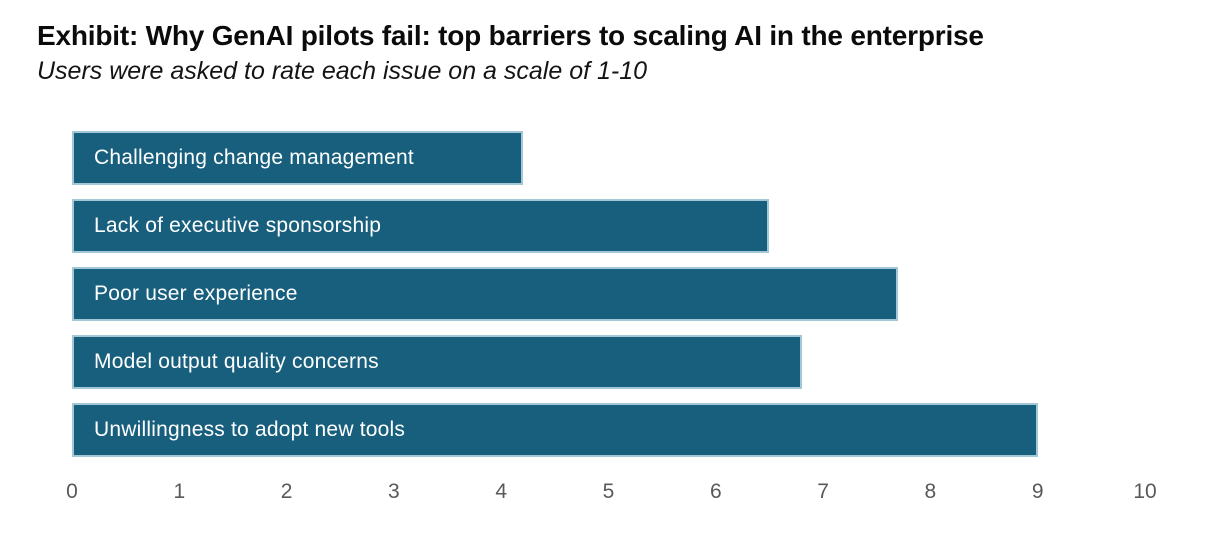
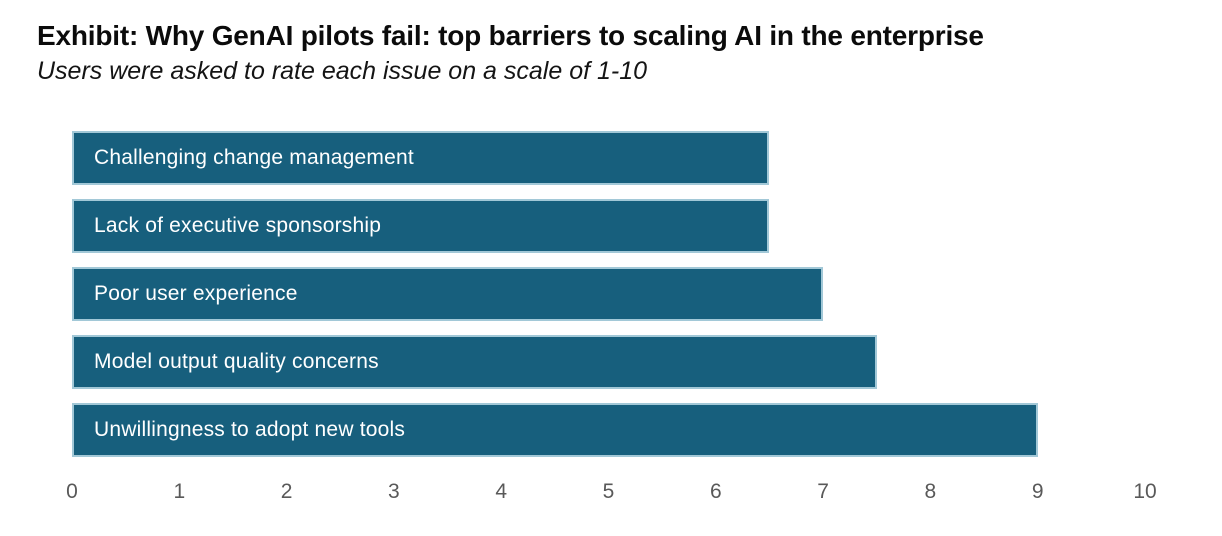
Challenging change management: 4.2 -> 6.5
Poor user experience: 7.7 -> 7.0
Model output quality concerns: 6.8 -> 7.5
